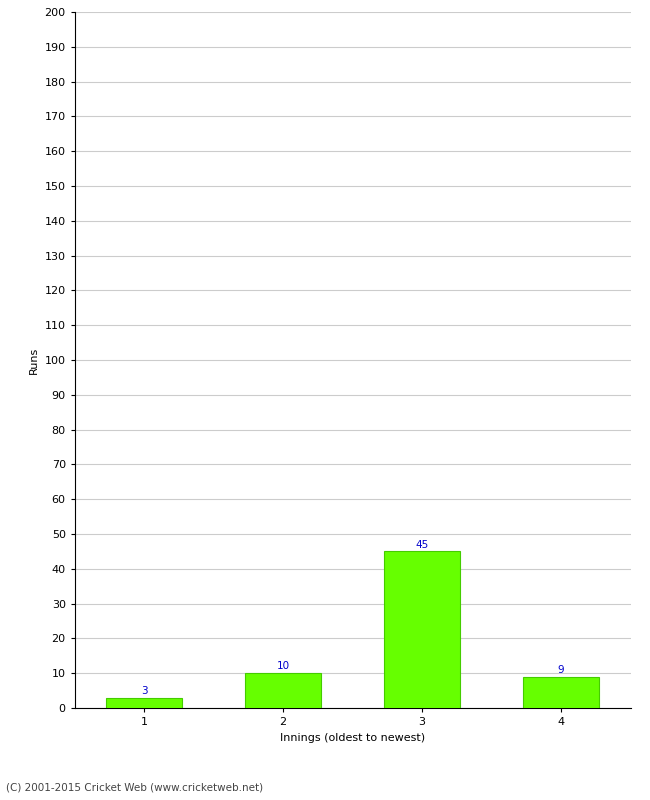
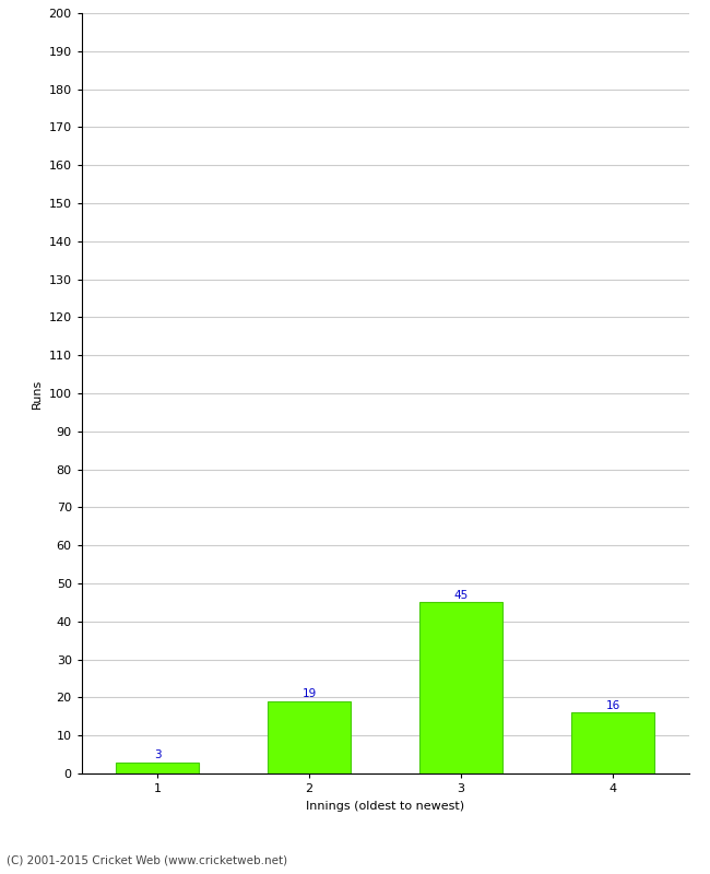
2: 10 -> 19
4: 9 -> 16
